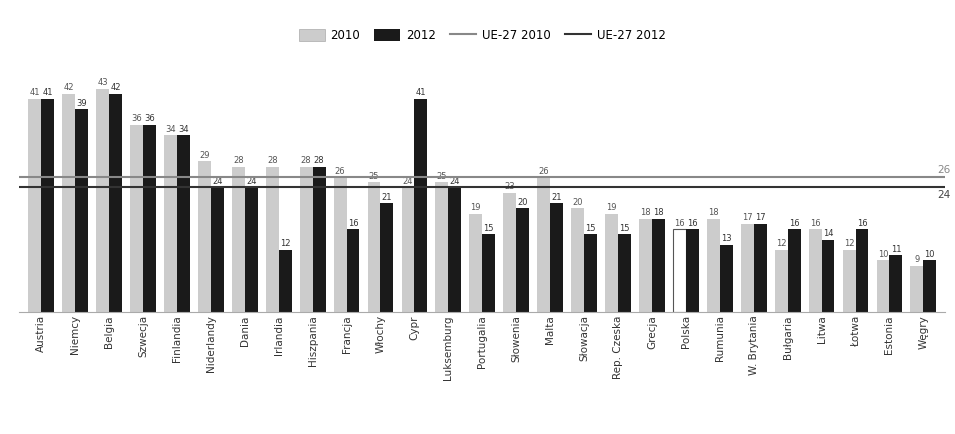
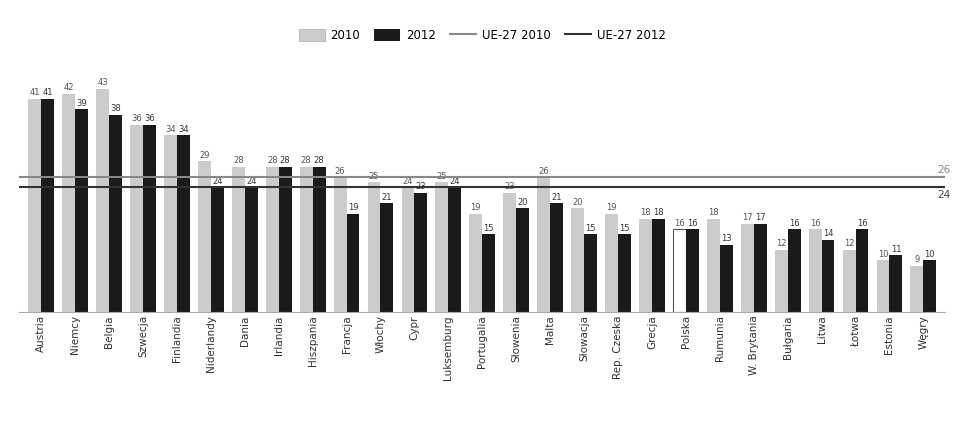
2012/Belgia: 42 -> 38
2012/Irlandia: 12 -> 28
2012/Francja: 16 -> 19
2012/Cypr: 41 -> 23
